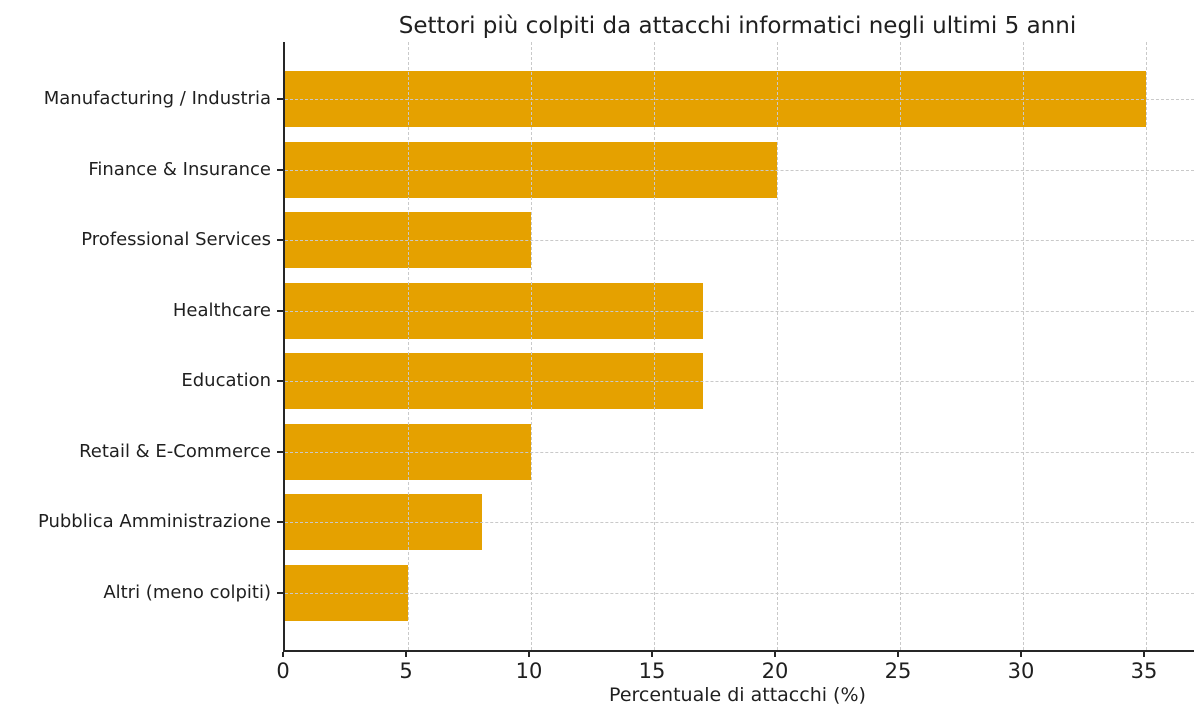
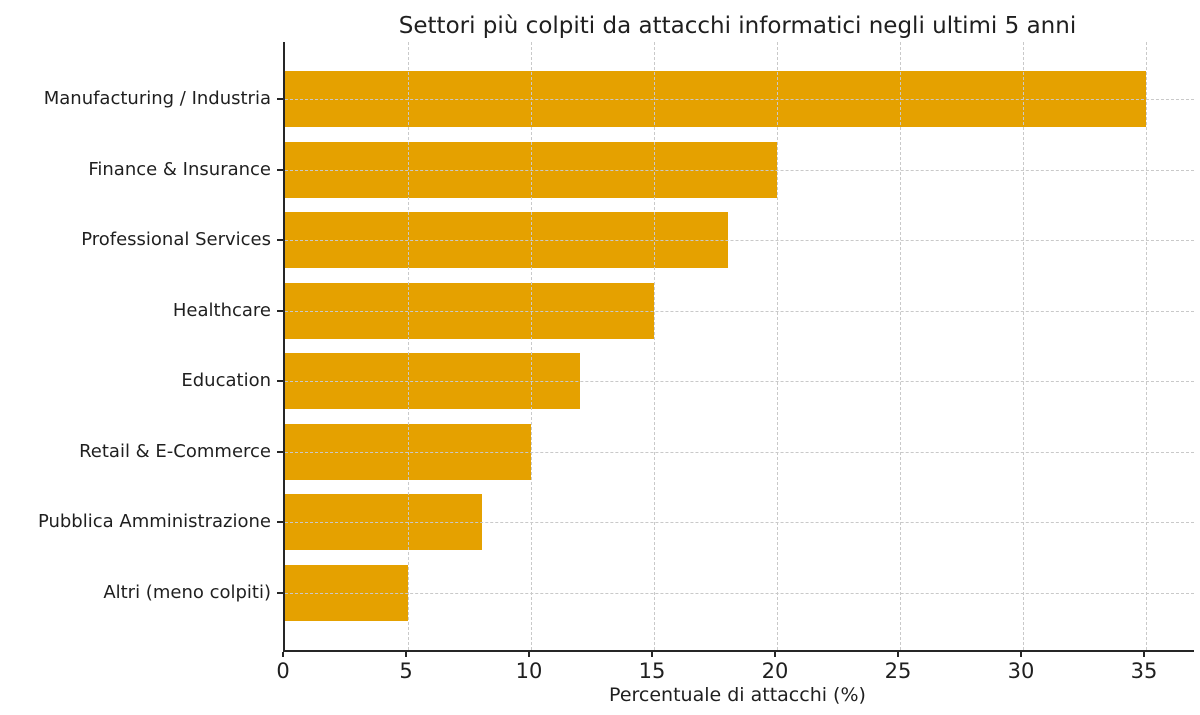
Professional Services: 10 -> 18
Healthcare: 17 -> 15
Education: 17 -> 12
